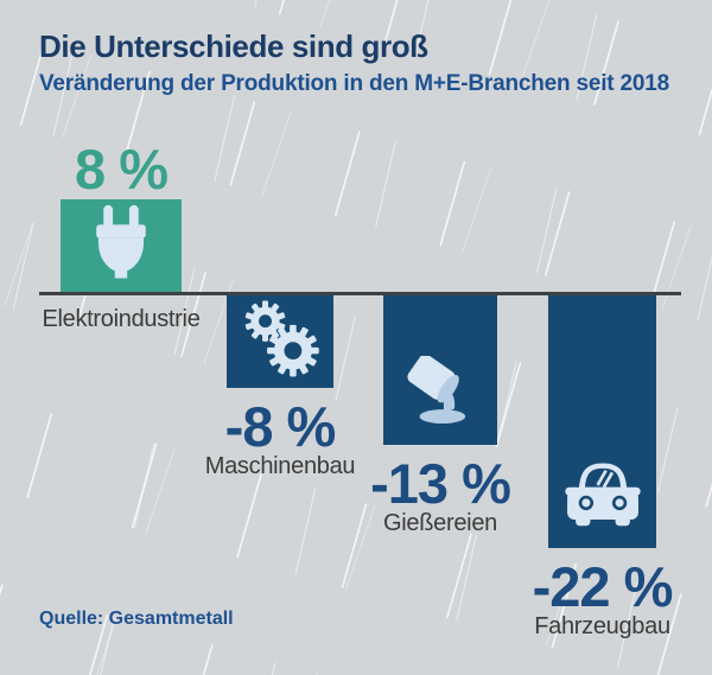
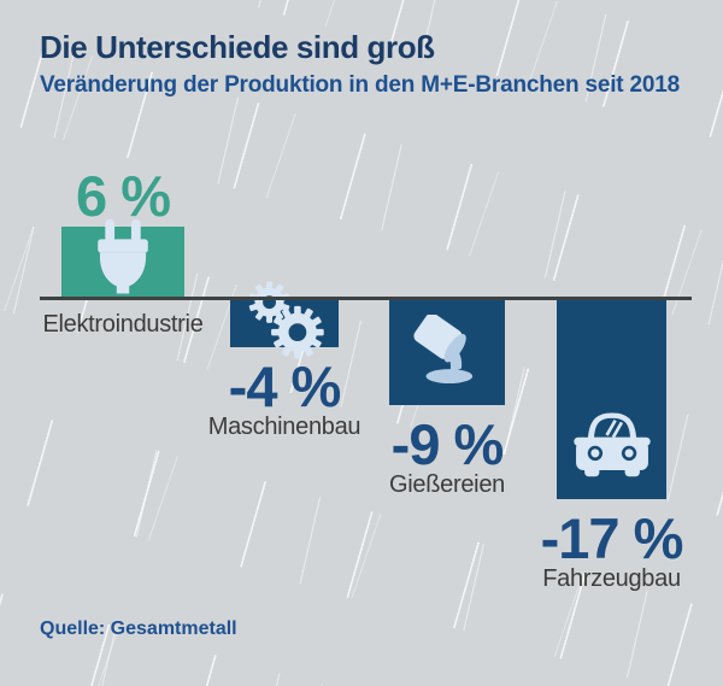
Elektroindustrie: 8 -> 6
Maschinenbau: -8 -> -4
Gießereien: -13 -> -9
Fahrzeugbau: -22 -> -17
